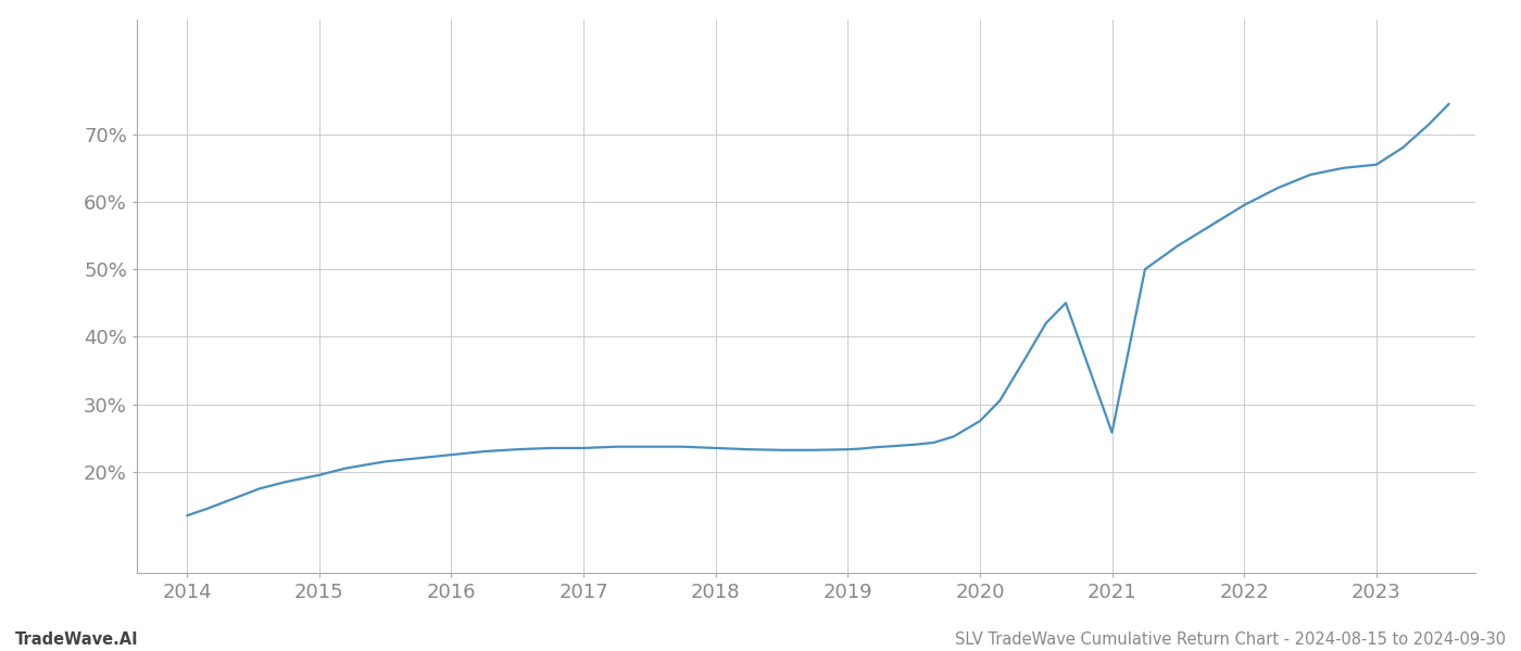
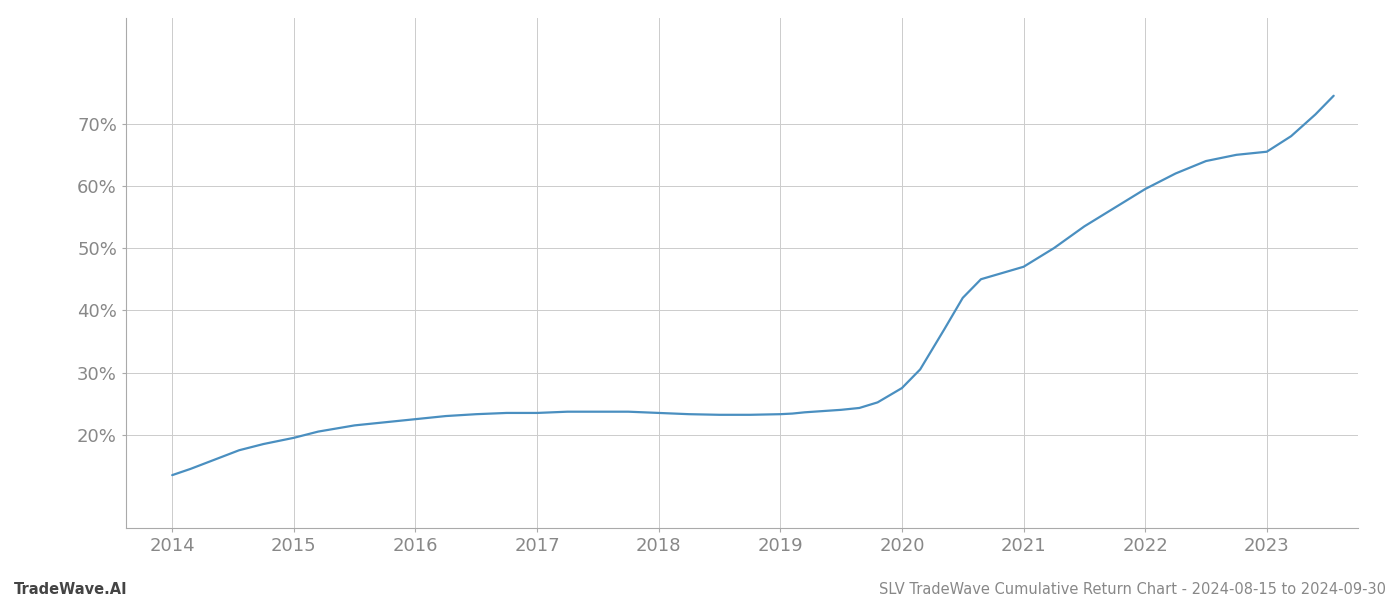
2021: 25.8% -> 47.0%
